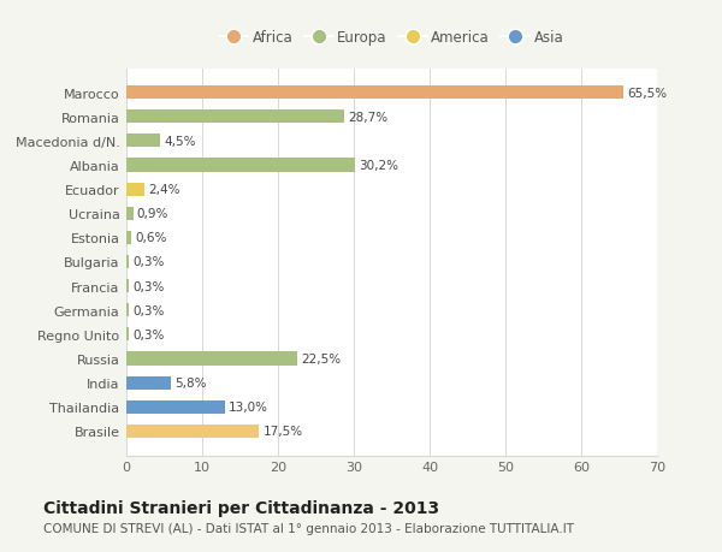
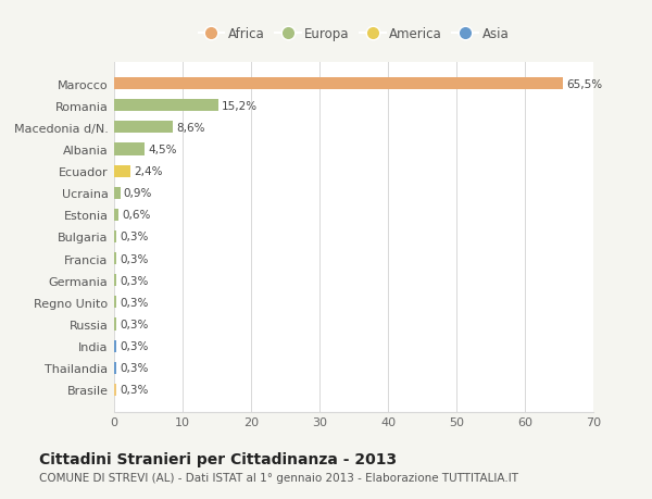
Romania: 28,7% -> 15,2%
Macedonia d/N.: 4,5% -> 8,6%
Albania: 30,2% -> 4,5%
Russia: 22,5% -> 0,3%
India: 5,8% -> 0,3%
Thailandia: 13,0% -> 0,3%
Brasile: 17,5% -> 0,3%
